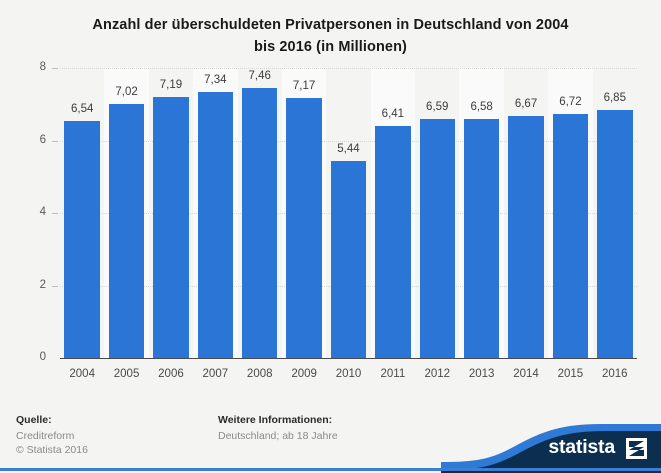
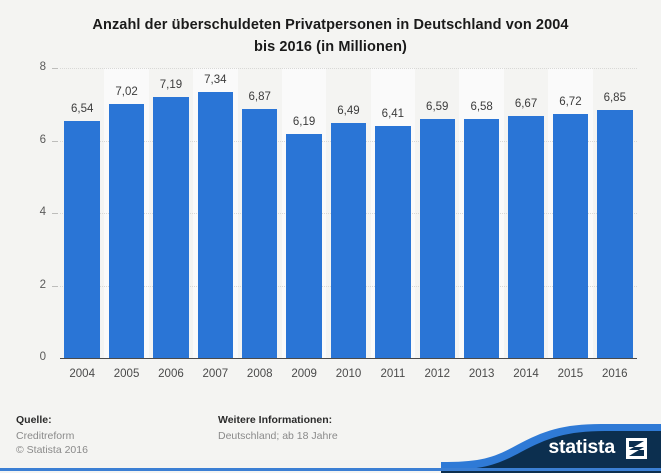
2008: 7,46 -> 6,87
2009: 7,17 -> 6,19
2010: 5,44 -> 6,49
